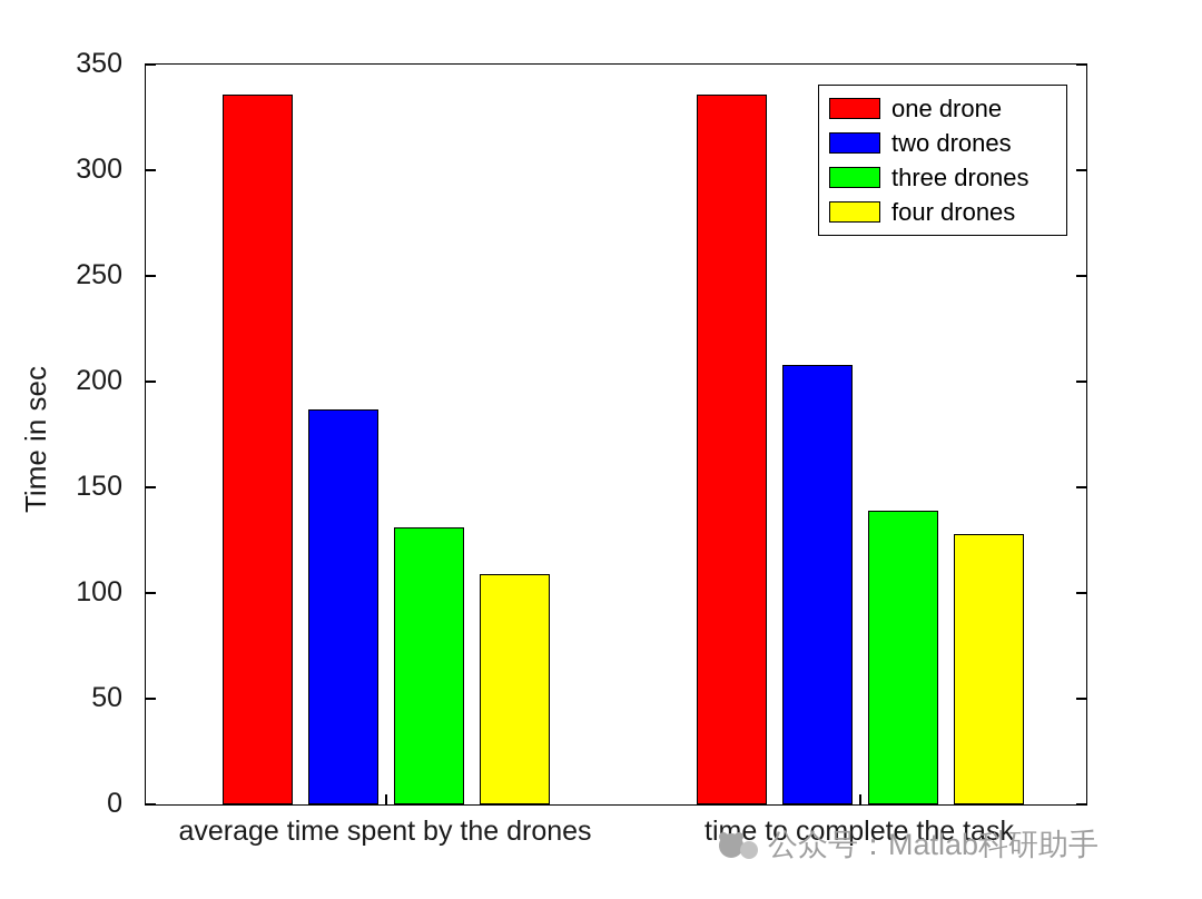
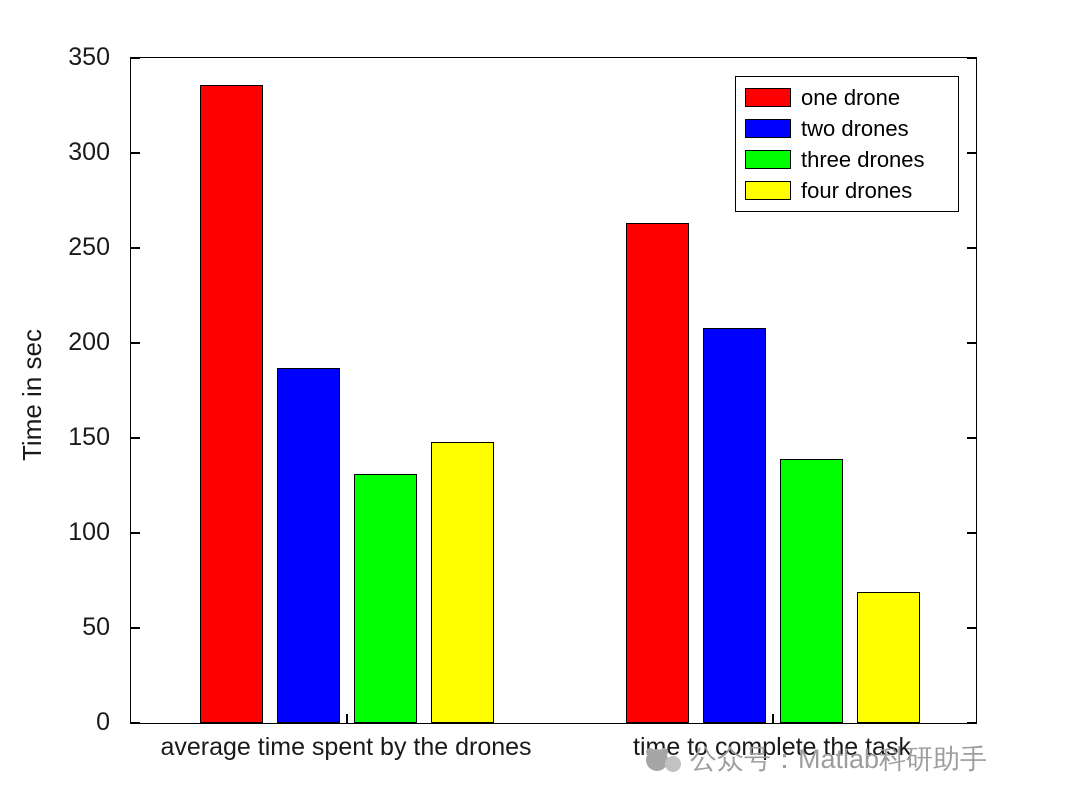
four drones/average time spent by the drones: 109 -> 148
one drone/time to complete the task: 336 -> 263
four drones/time to complete the task: 128 -> 69
